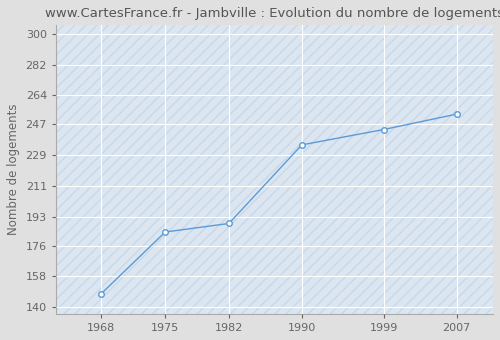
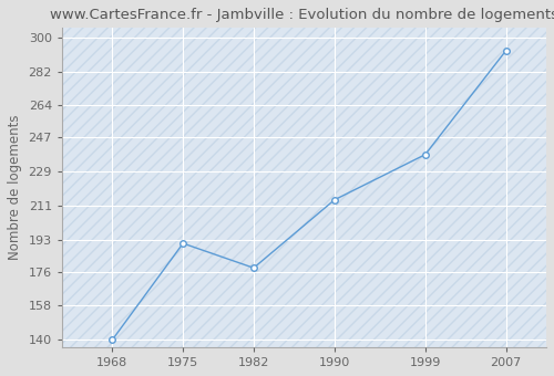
1968: 148 -> 140
1975: 184 -> 191
1982: 189 -> 178
1990: 235 -> 214
1999: 244 -> 238
2007: 253 -> 293
